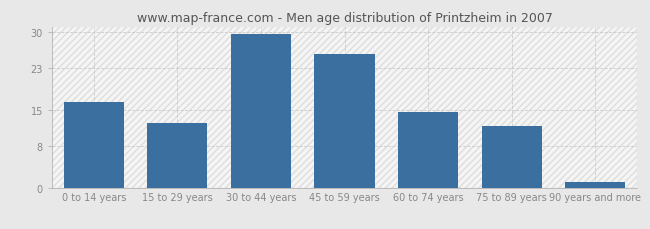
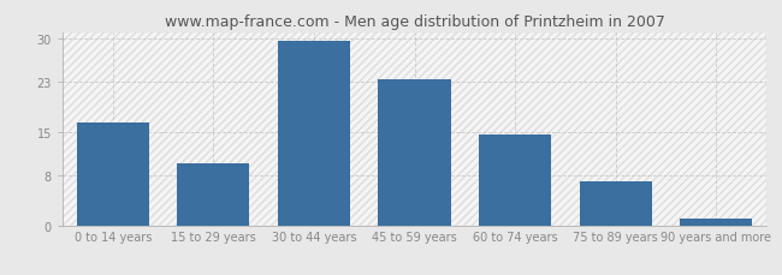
15 to 29 years: 12.4 -> 10.0
45 to 59 years: 25.8 -> 23.5
75 to 89 years: 11.8 -> 7.0
